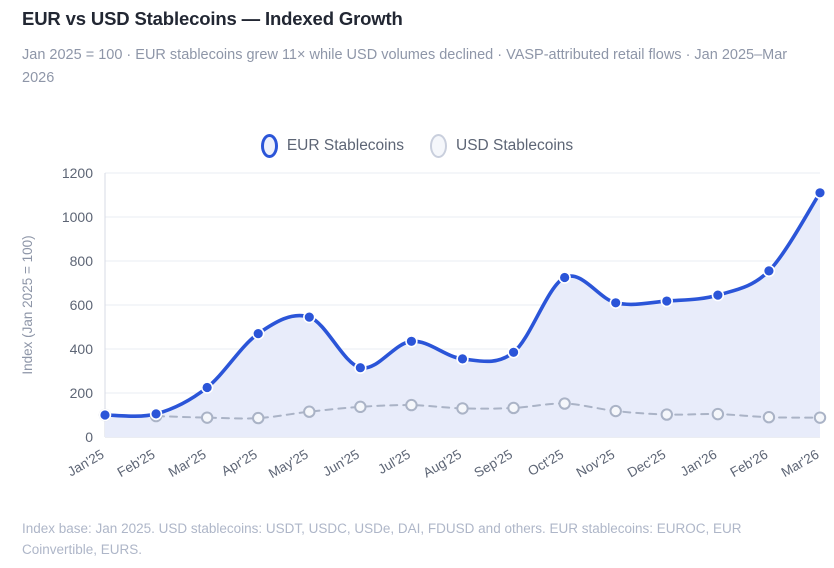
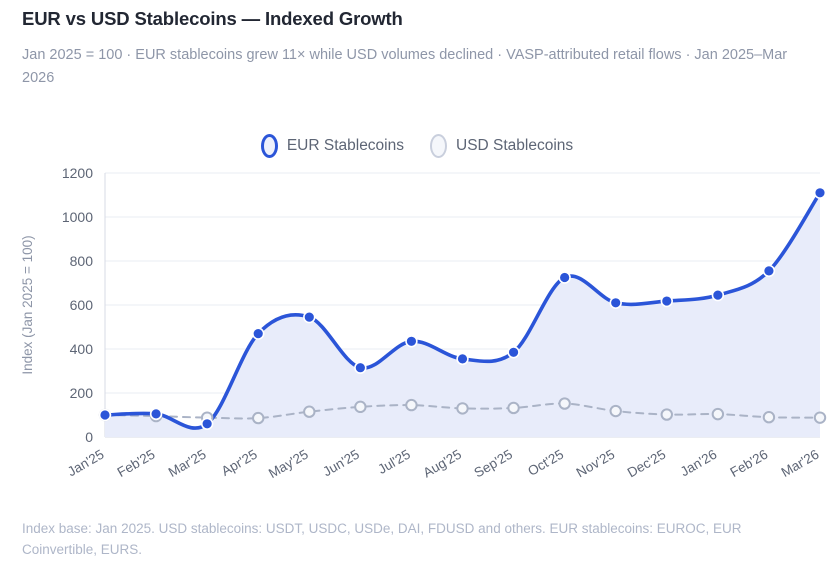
EUR Stablecoins/Mar'25: 220 -> 60
